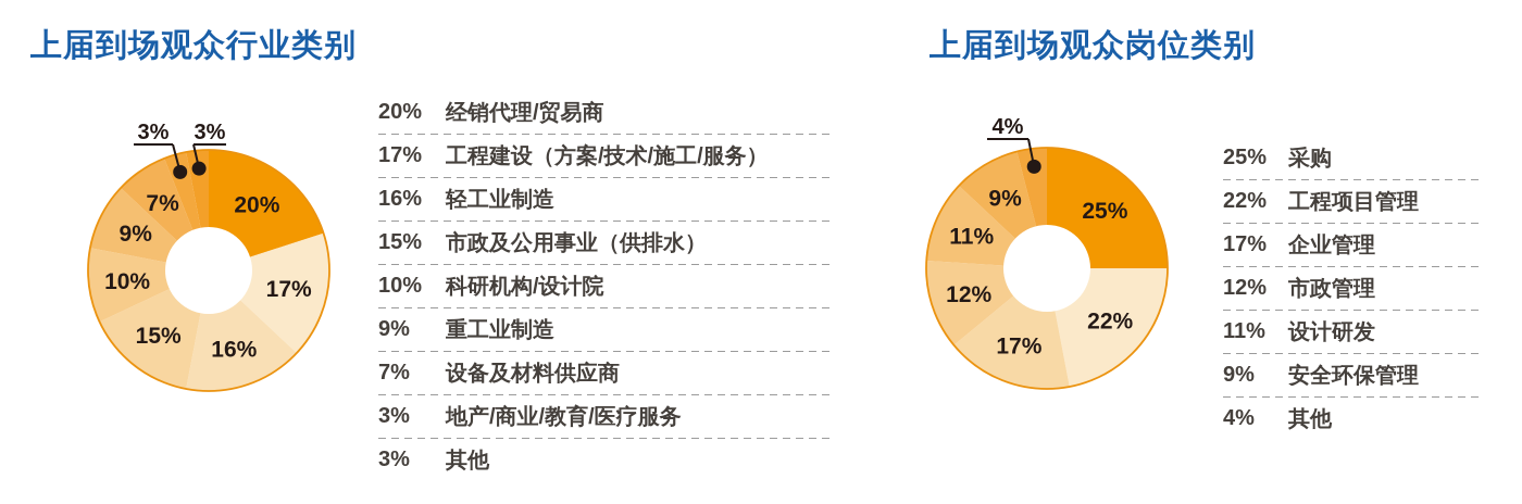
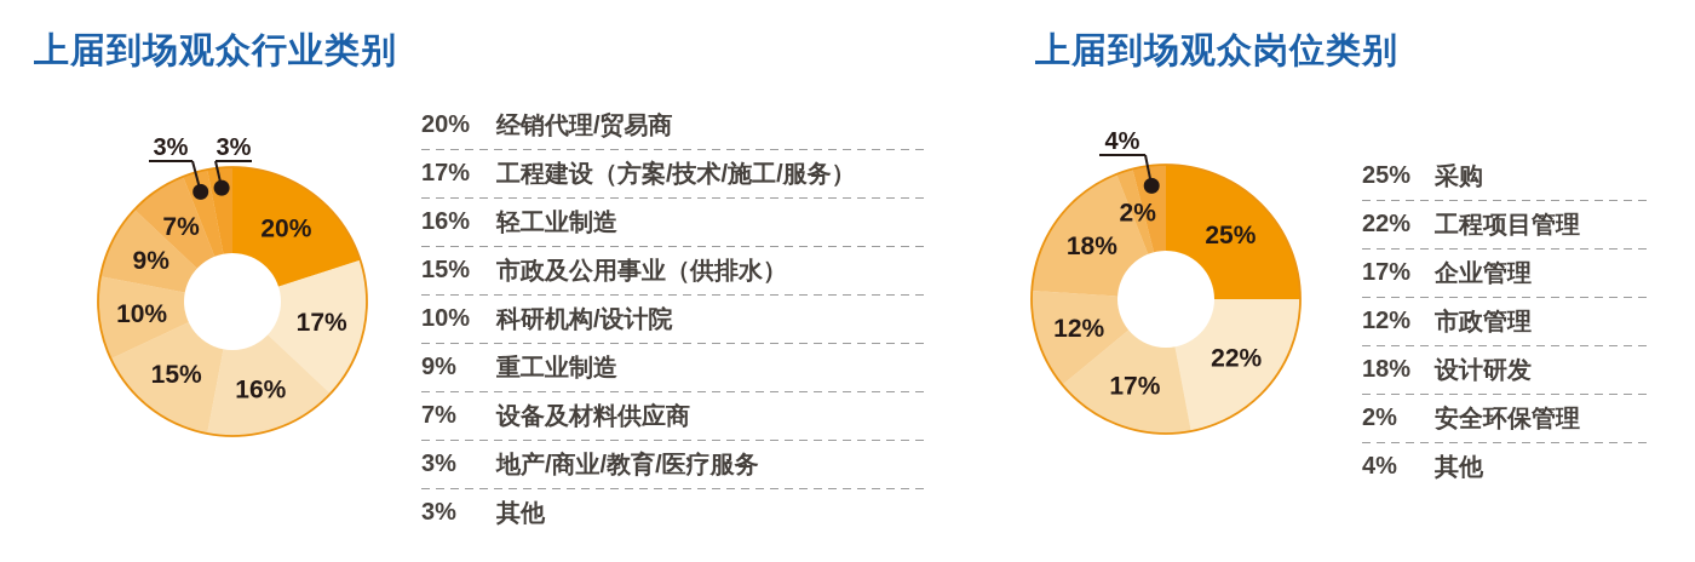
上届到场观众岗位类别/设计研发: 11% -> 18%
上届到场观众岗位类别/安全环保管理: 9% -> 2%
